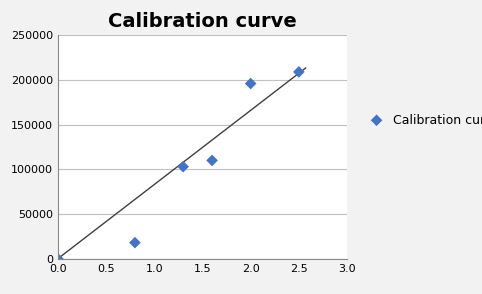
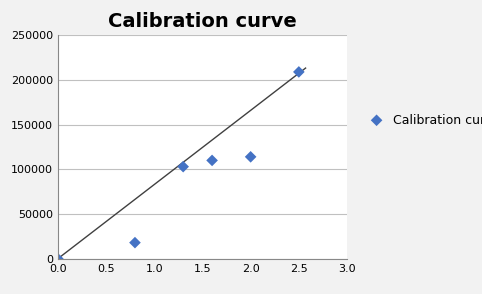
2.0: 196000 -> 114000
